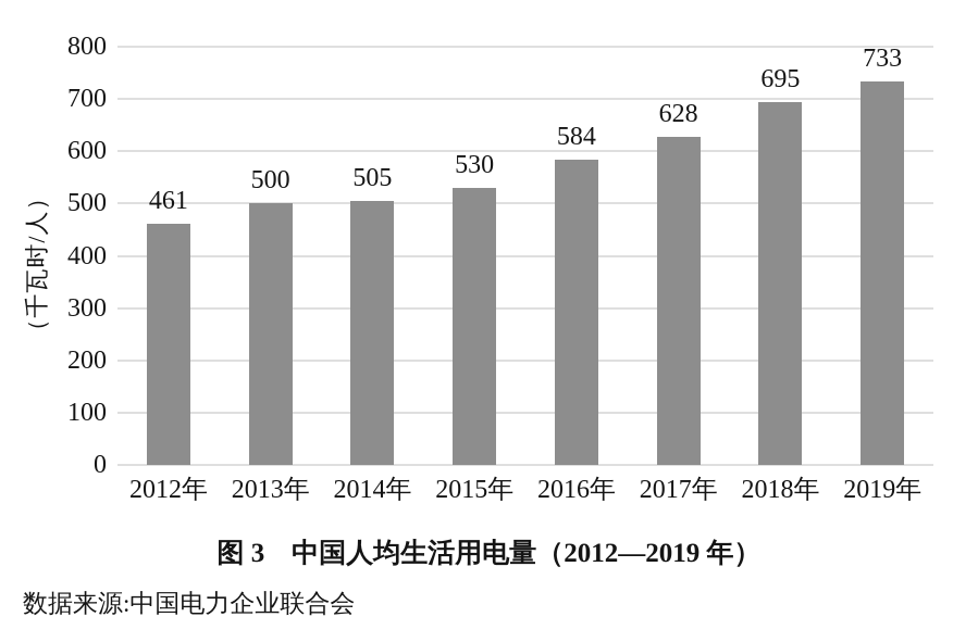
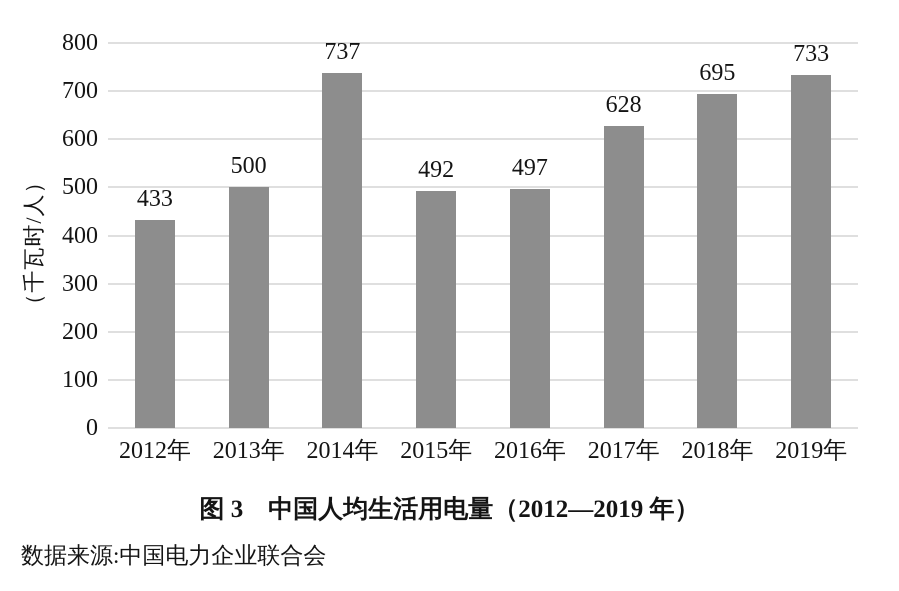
2012年: 461 -> 433
2014年: 505 -> 737
2015年: 530 -> 492
2016年: 584 -> 497
